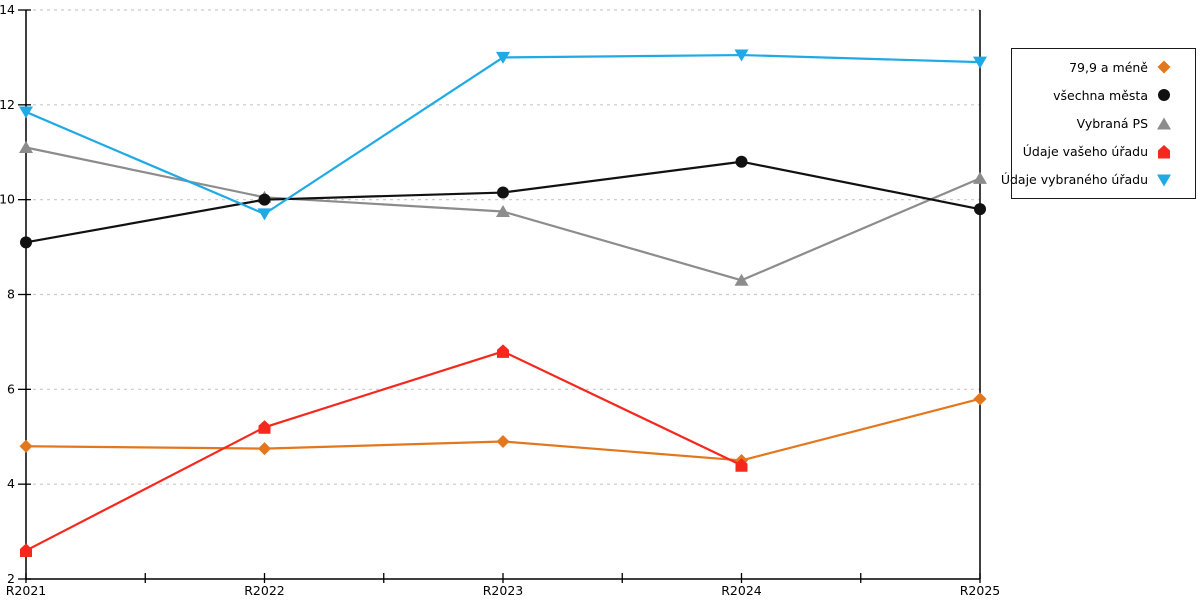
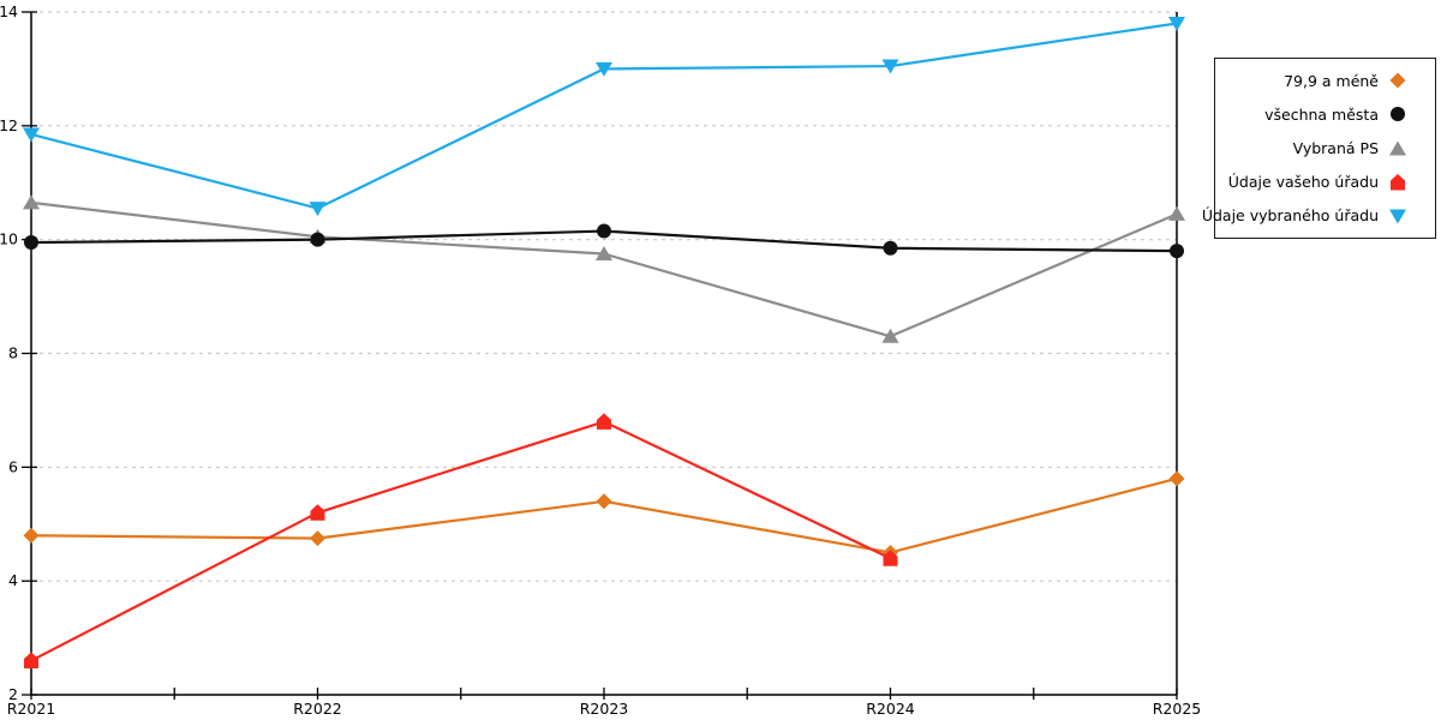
všechna města/R2021: 9.1 -> 9.9
Vybraná PS/R2021: 11.1 -> 10.7
Údaje vybraného úřadu/R2022: 9.7 -> 10.6
79,9 a méně/R2023: 4.9 -> 5.4
všechna města/R2024: 10.8 -> 9.8
Údaje vybraného úřadu/R2025: 12.9 -> 13.8
